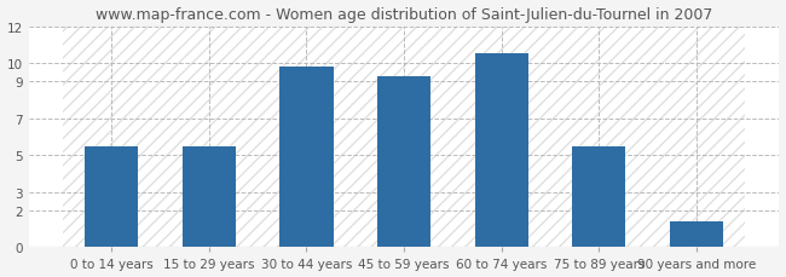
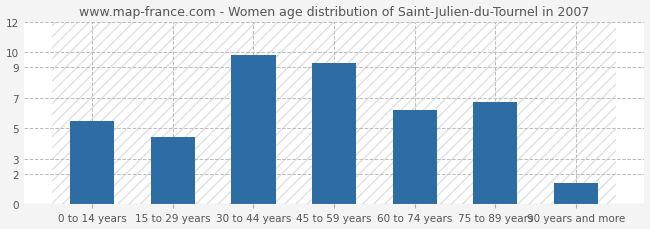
15 to 29 years: 5.5 -> 4.4
60 to 74 years: 10.5 -> 6.2
75 to 89 years: 5.5 -> 6.7
